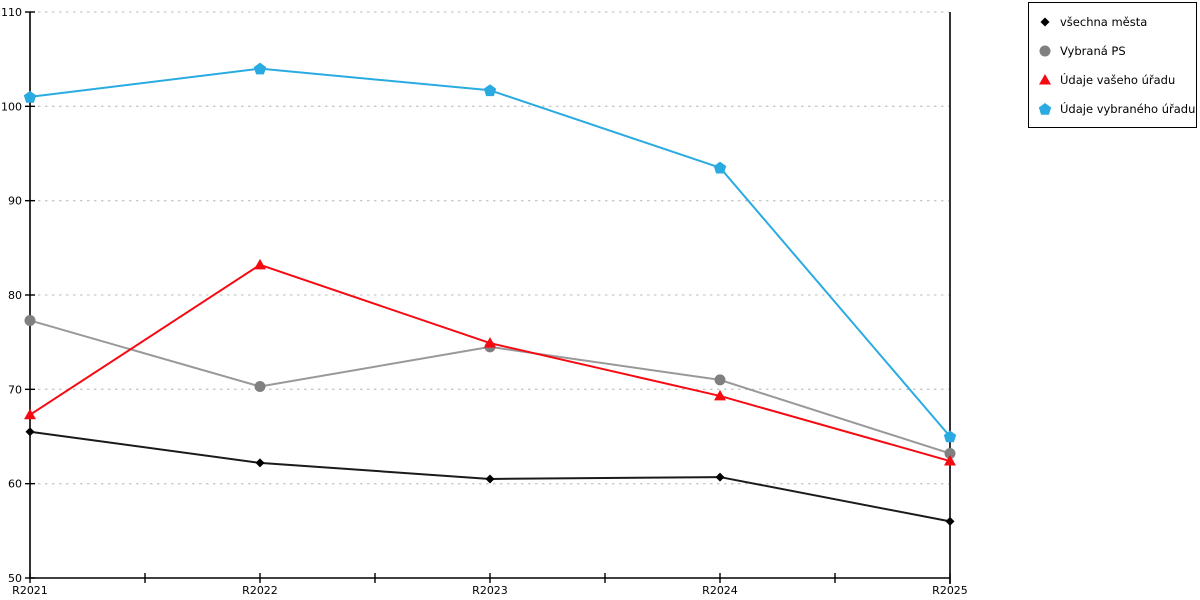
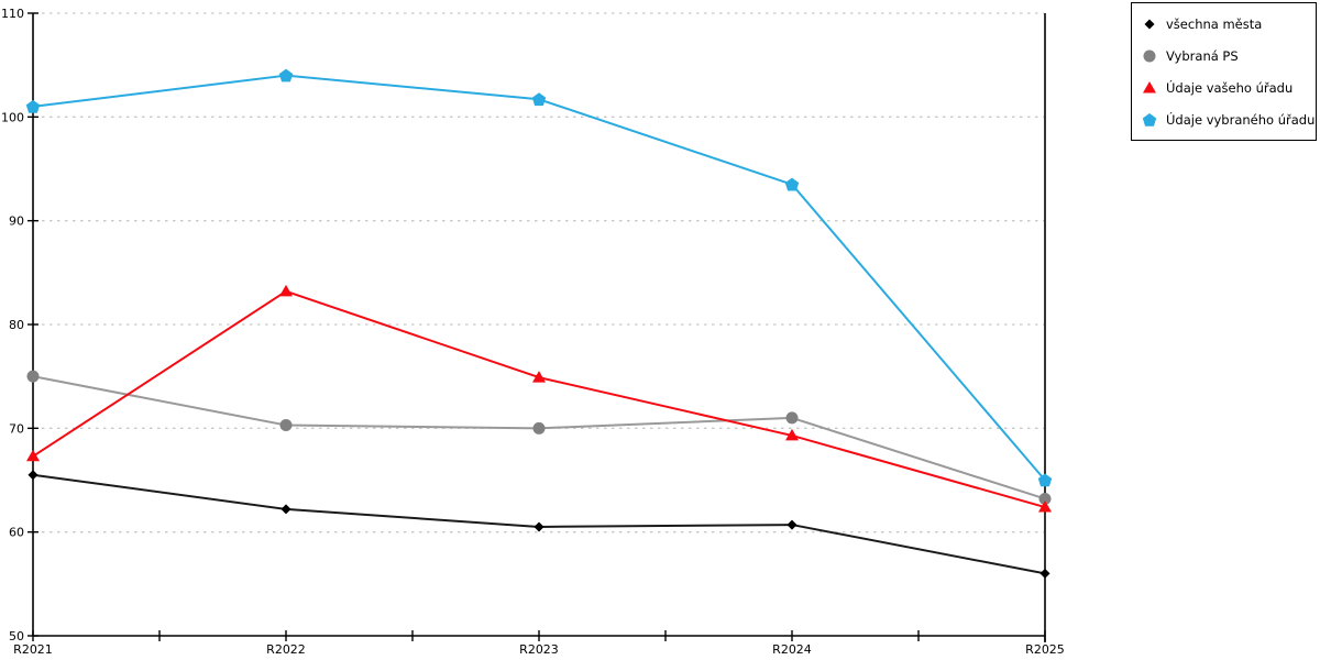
Vybraná PS/R2021: 77 -> 75
Vybraná PS/R2023: 74 -> 70
